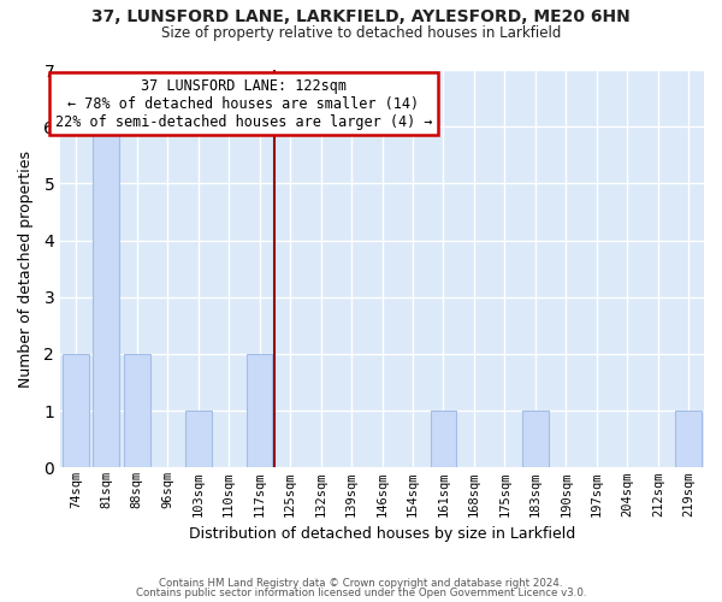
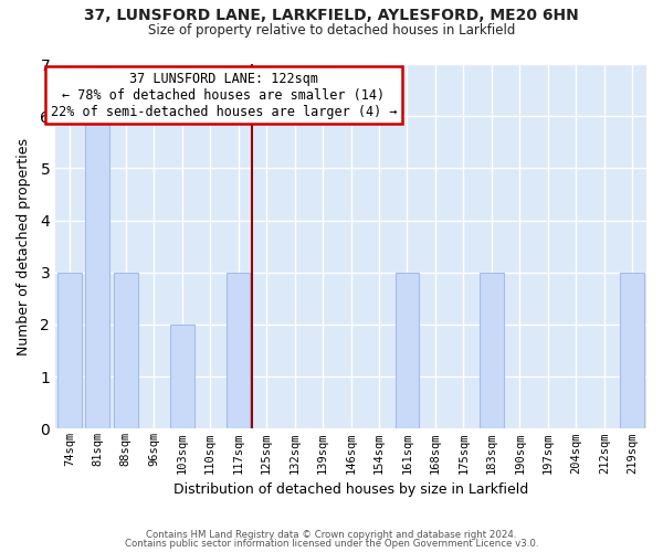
74sqm: 2 -> 3
88sqm: 2 -> 3
103sqm: 1 -> 2
117sqm: 2 -> 3
161sqm: 1 -> 3
183sqm: 1 -> 3
219sqm: 1 -> 3
